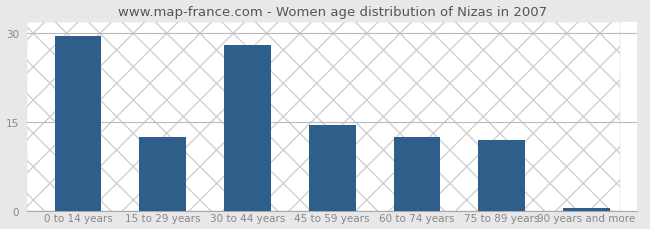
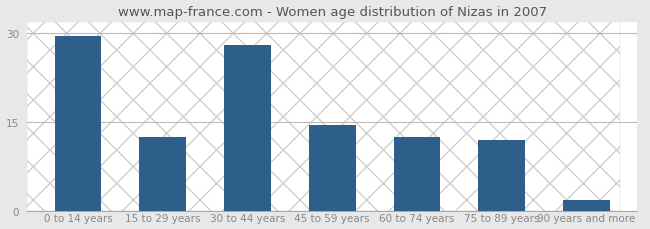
90 years and more: 0.5 -> 1.8
